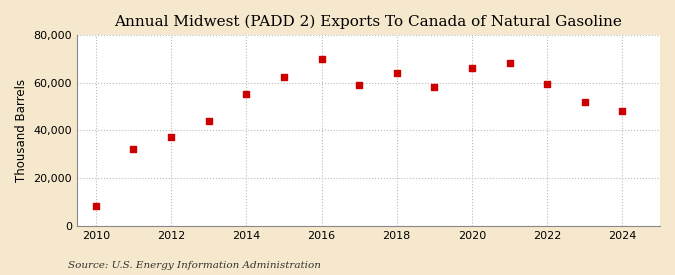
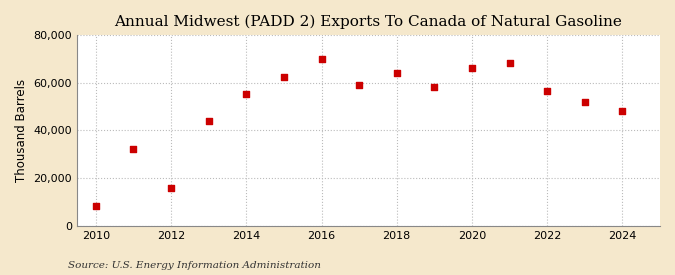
2012: 37,000 -> 16,000
2022: 59,500 -> 56,500
